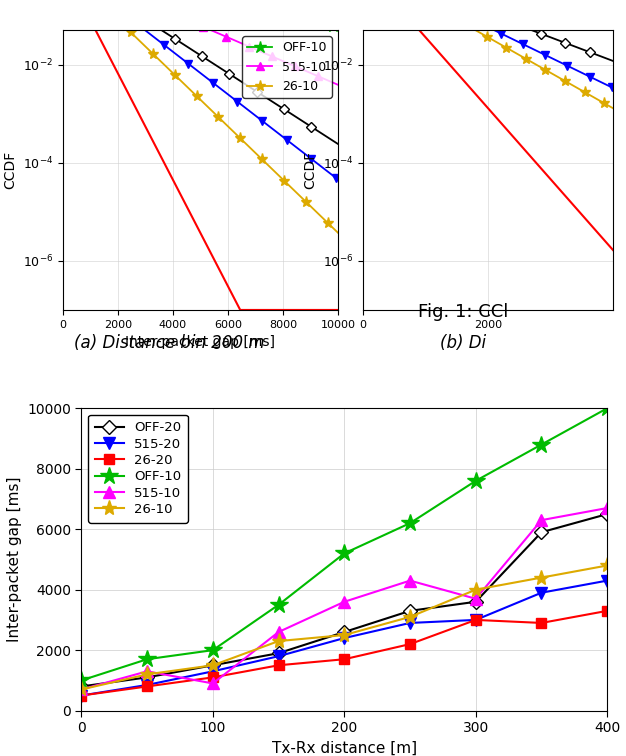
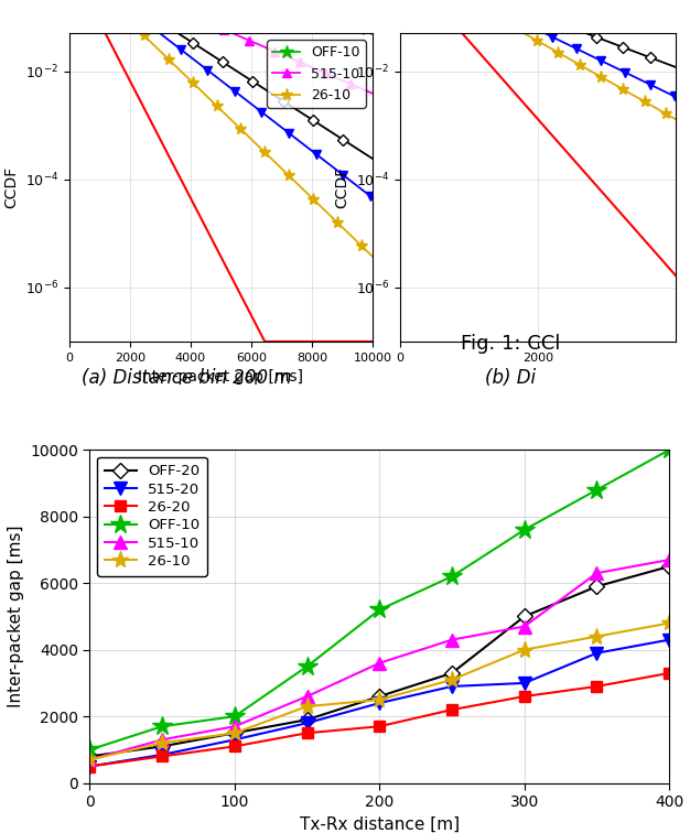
515-10/100: 900 -> 1700
OFF-20/300: 3600 -> 5000
26-20/300: 3000 -> 2600
515-10/300: 3700 -> 4700
